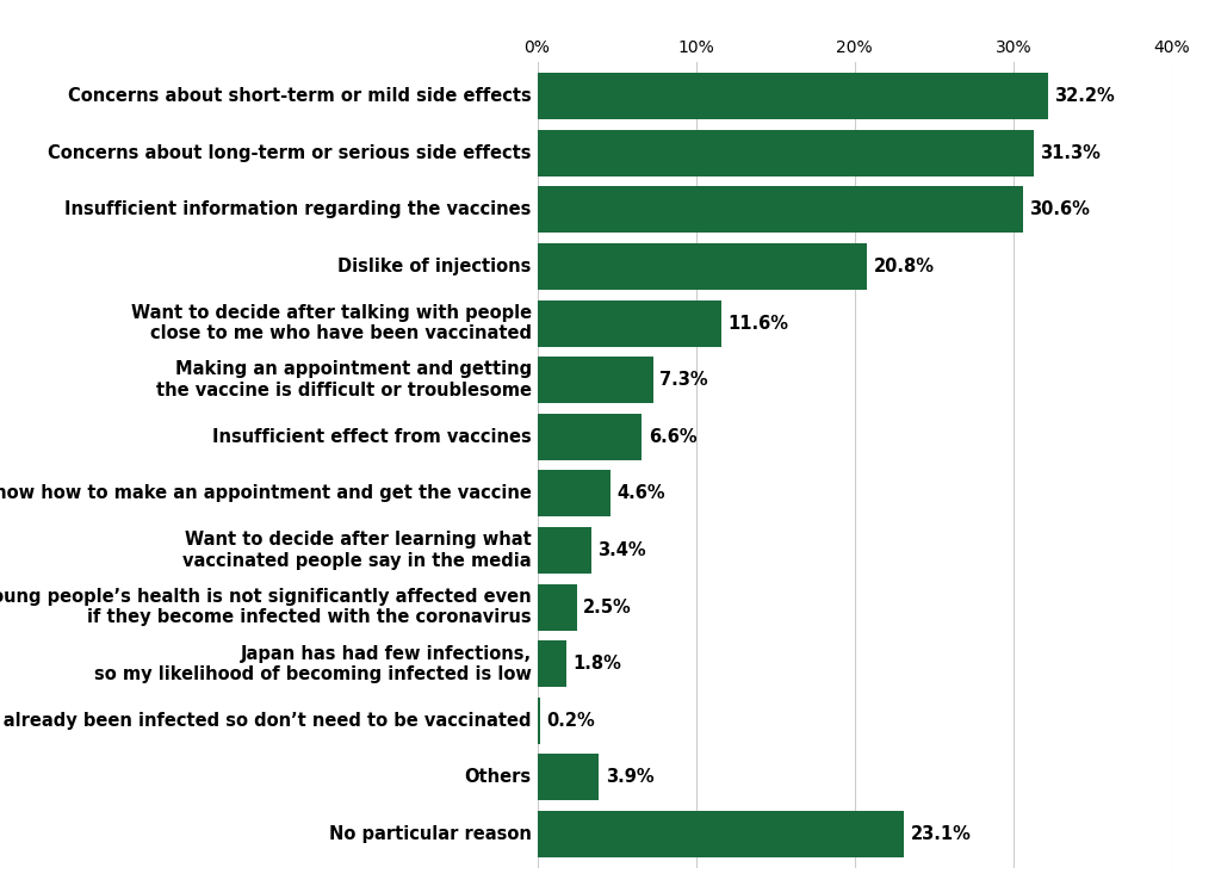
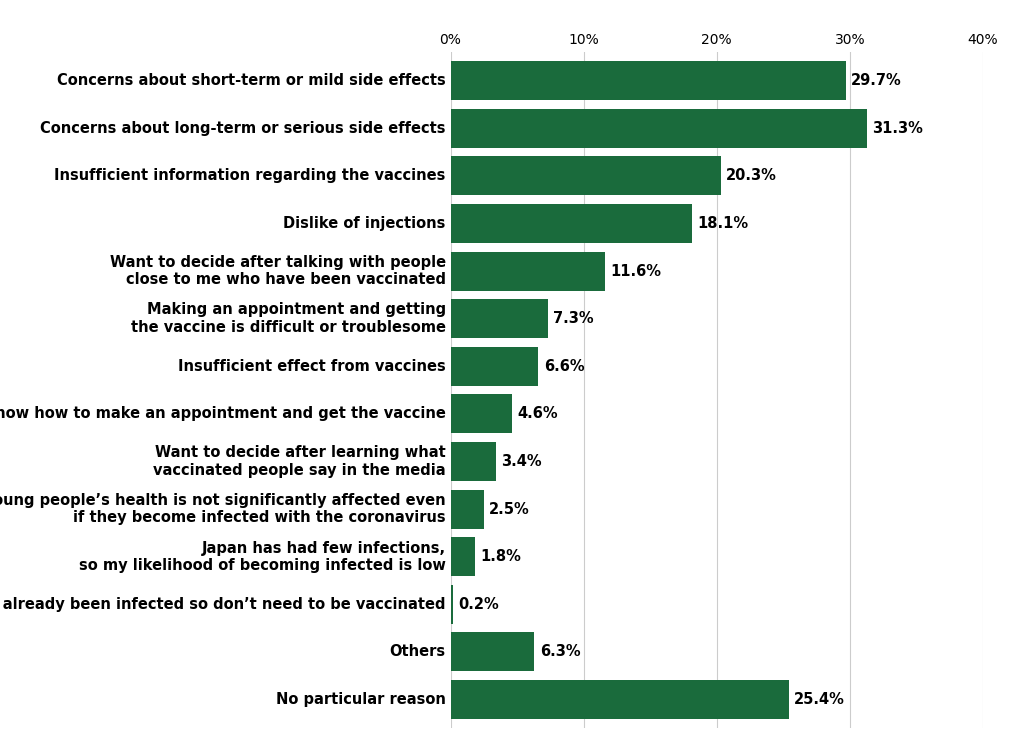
Concerns about short-term or mild side effects: 32.2% -> 29.7%
Insufficient information regarding the vaccines: 30.6% -> 20.3%
Dislike of injections: 20.8% -> 18.1%
Others: 3.9% -> 6.3%
No particular reason: 23.1% -> 25.4%
